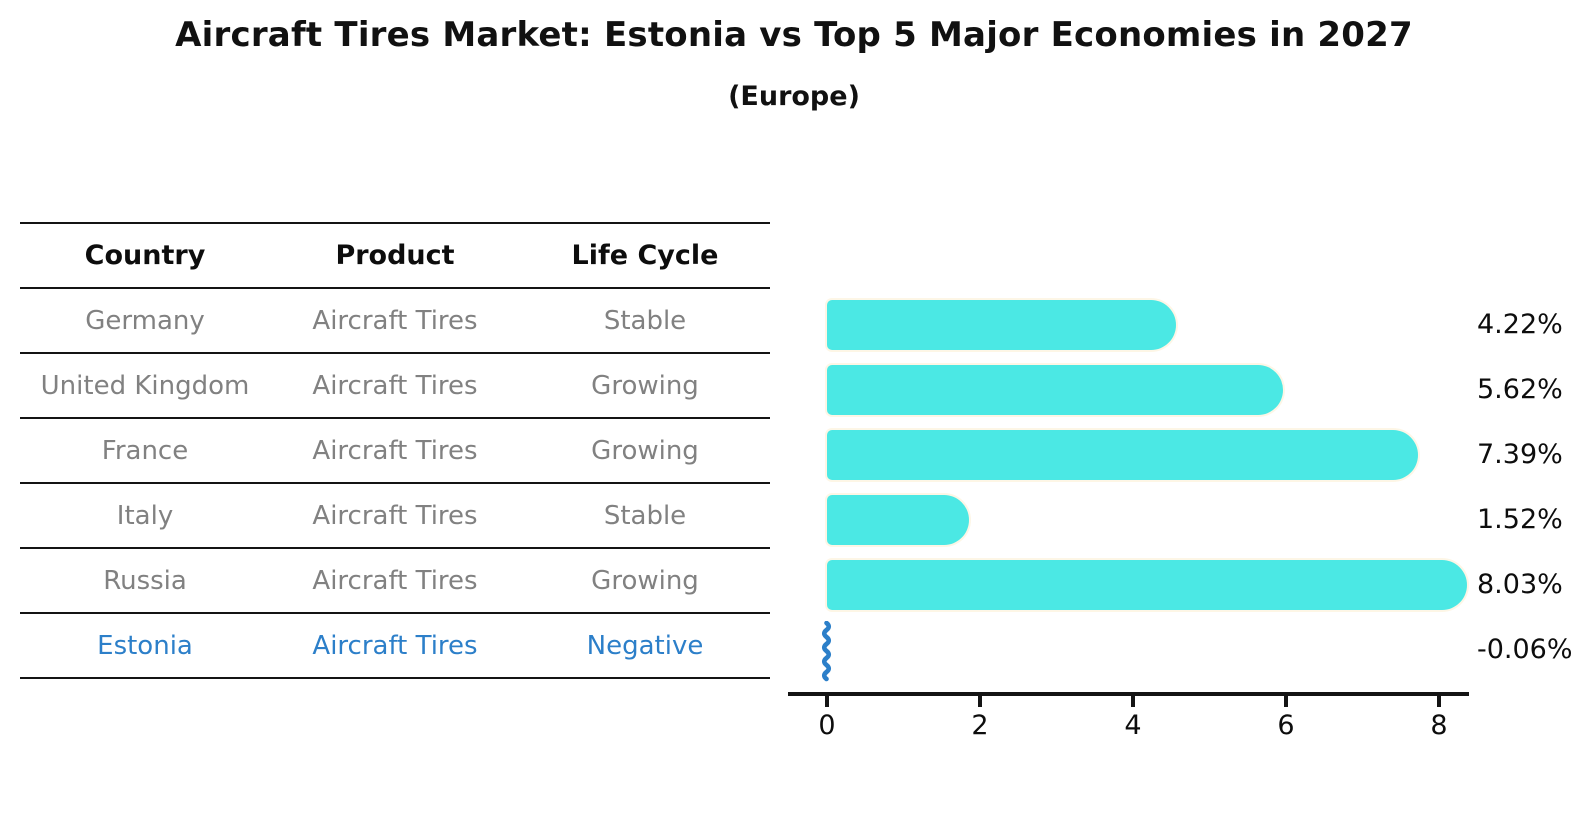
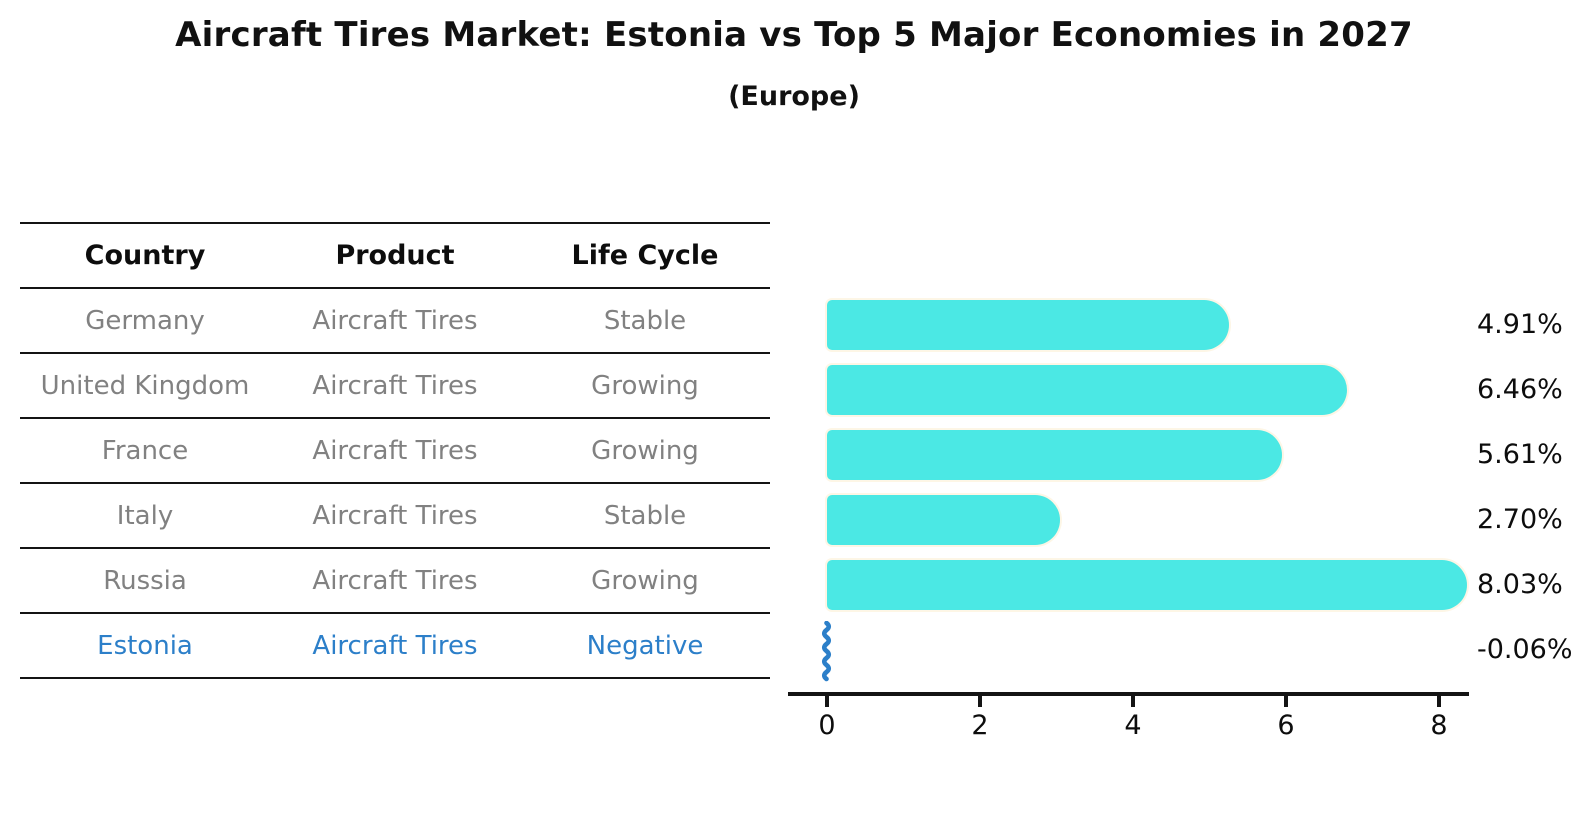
Germany: 4.22% -> 4.91%
United Kingdom: 5.62% -> 6.46%
France: 7.39% -> 5.61%
Italy: 1.52% -> 2.70%
